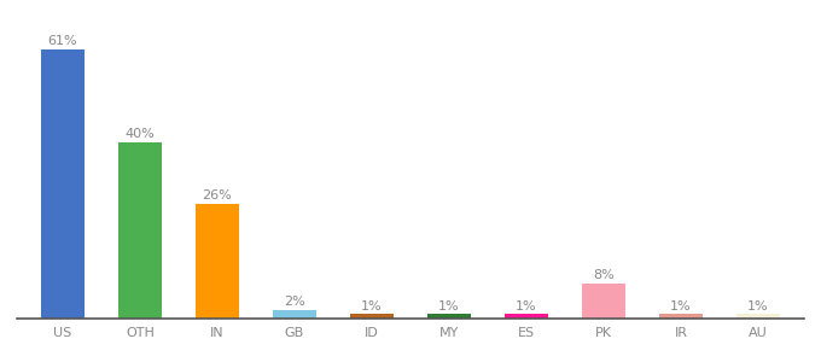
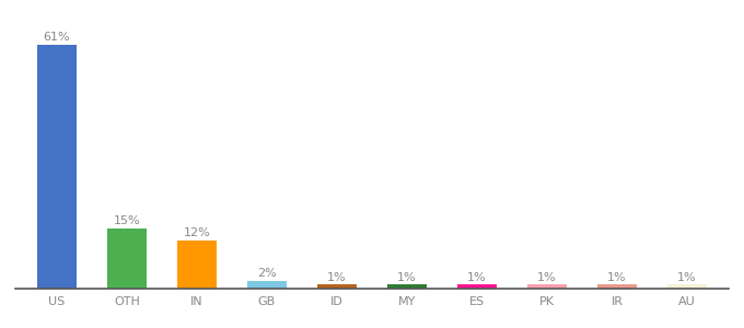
OTH: 40% -> 15%
IN: 26% -> 12%
PK: 8% -> 1%
